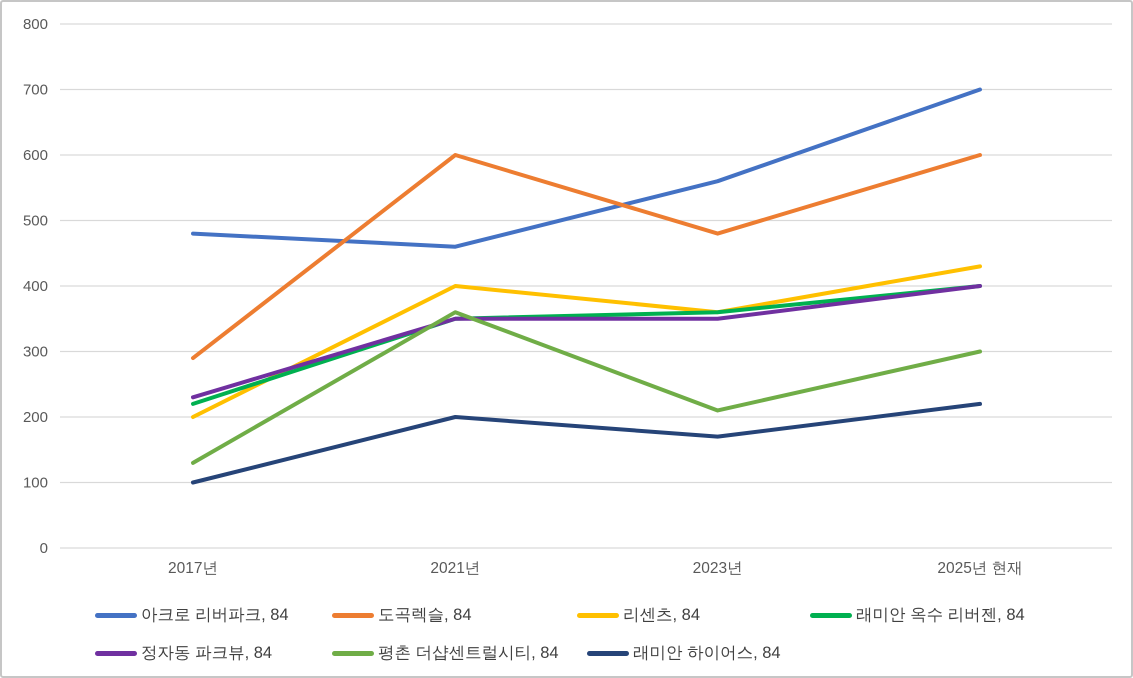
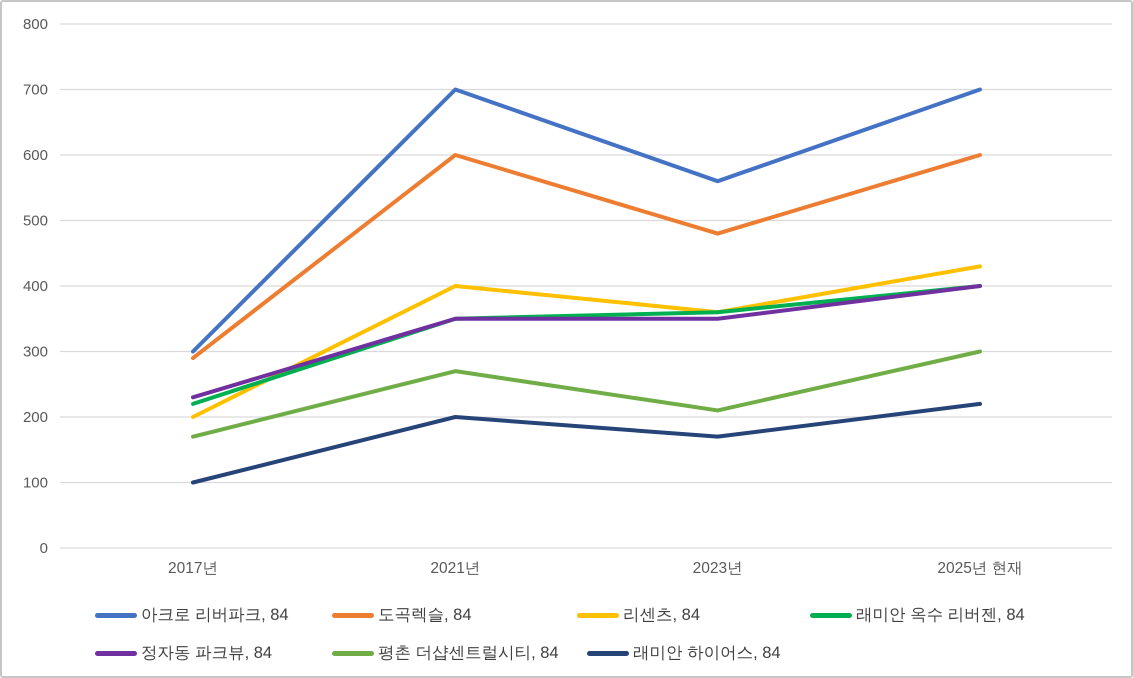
아크로 리버파크, 84/2017년: 480 -> 300
평촌 더샵센트럴시티, 84/2017년: 130 -> 170
아크로 리버파크, 84/2021년: 460 -> 700
평촌 더샵센트럴시티, 84/2021년: 360 -> 270
